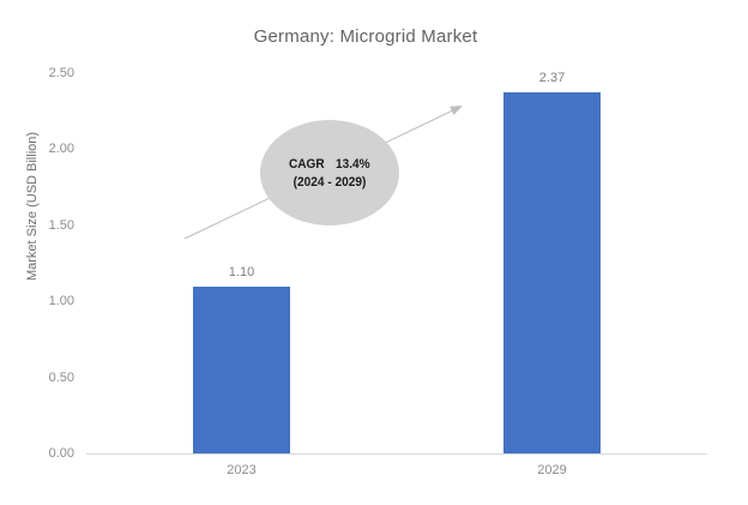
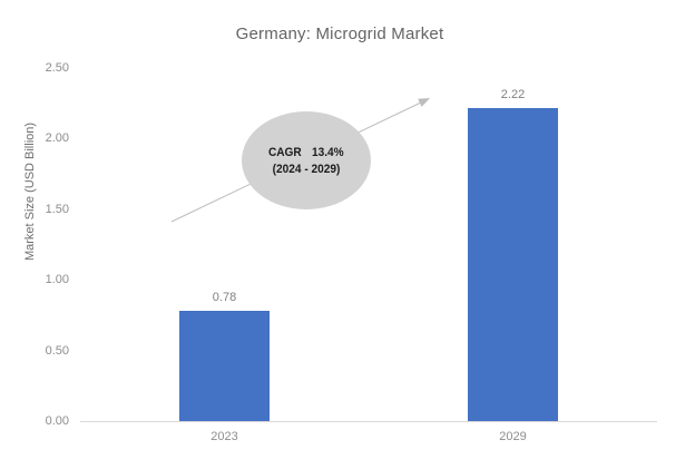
2023: 1.10 -> 0.78
2029: 2.37 -> 2.22
